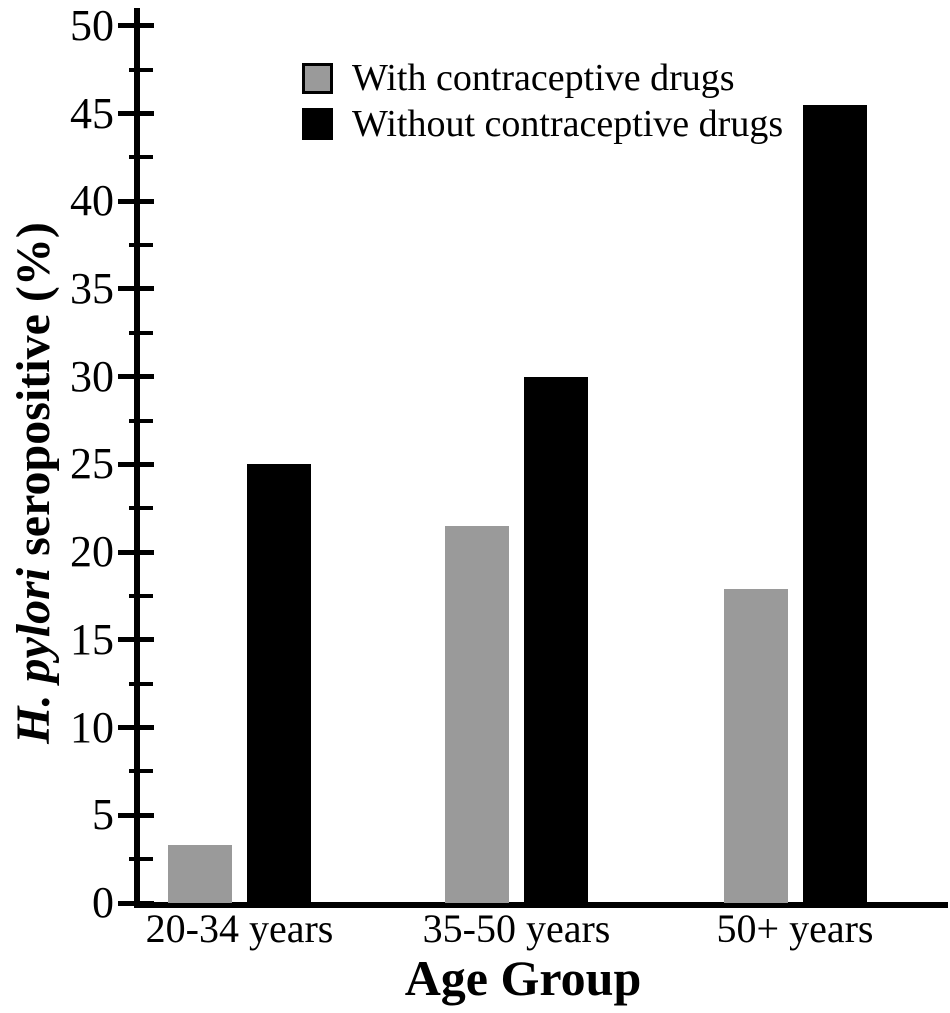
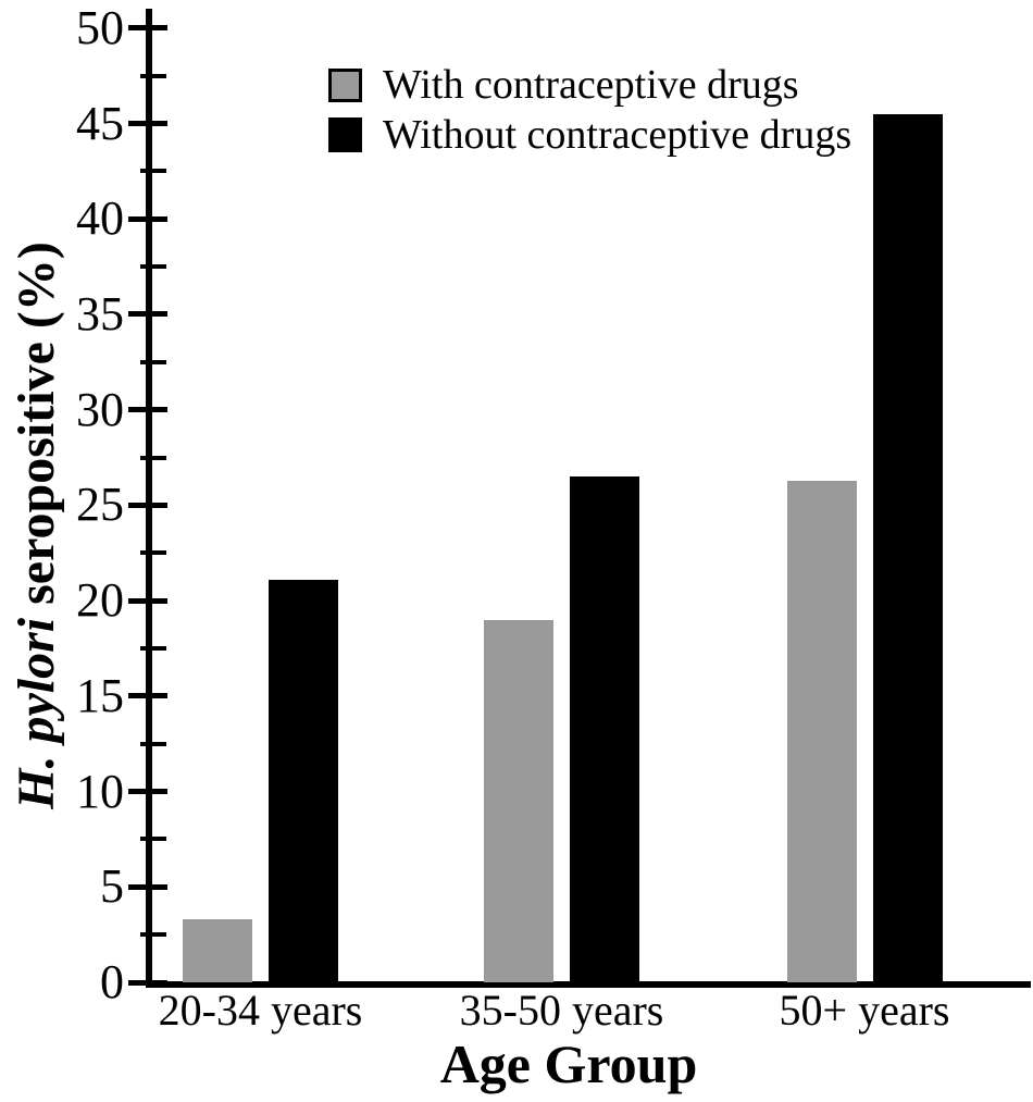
Without contraceptive drugs/20-34 years: 25.0 -> 21.1
With contraceptive drugs/35-50 years: 21.5 -> 19.0
Without contraceptive drugs/35-50 years: 30.0 -> 26.5
With contraceptive drugs/50+ years: 17.9 -> 26.3
